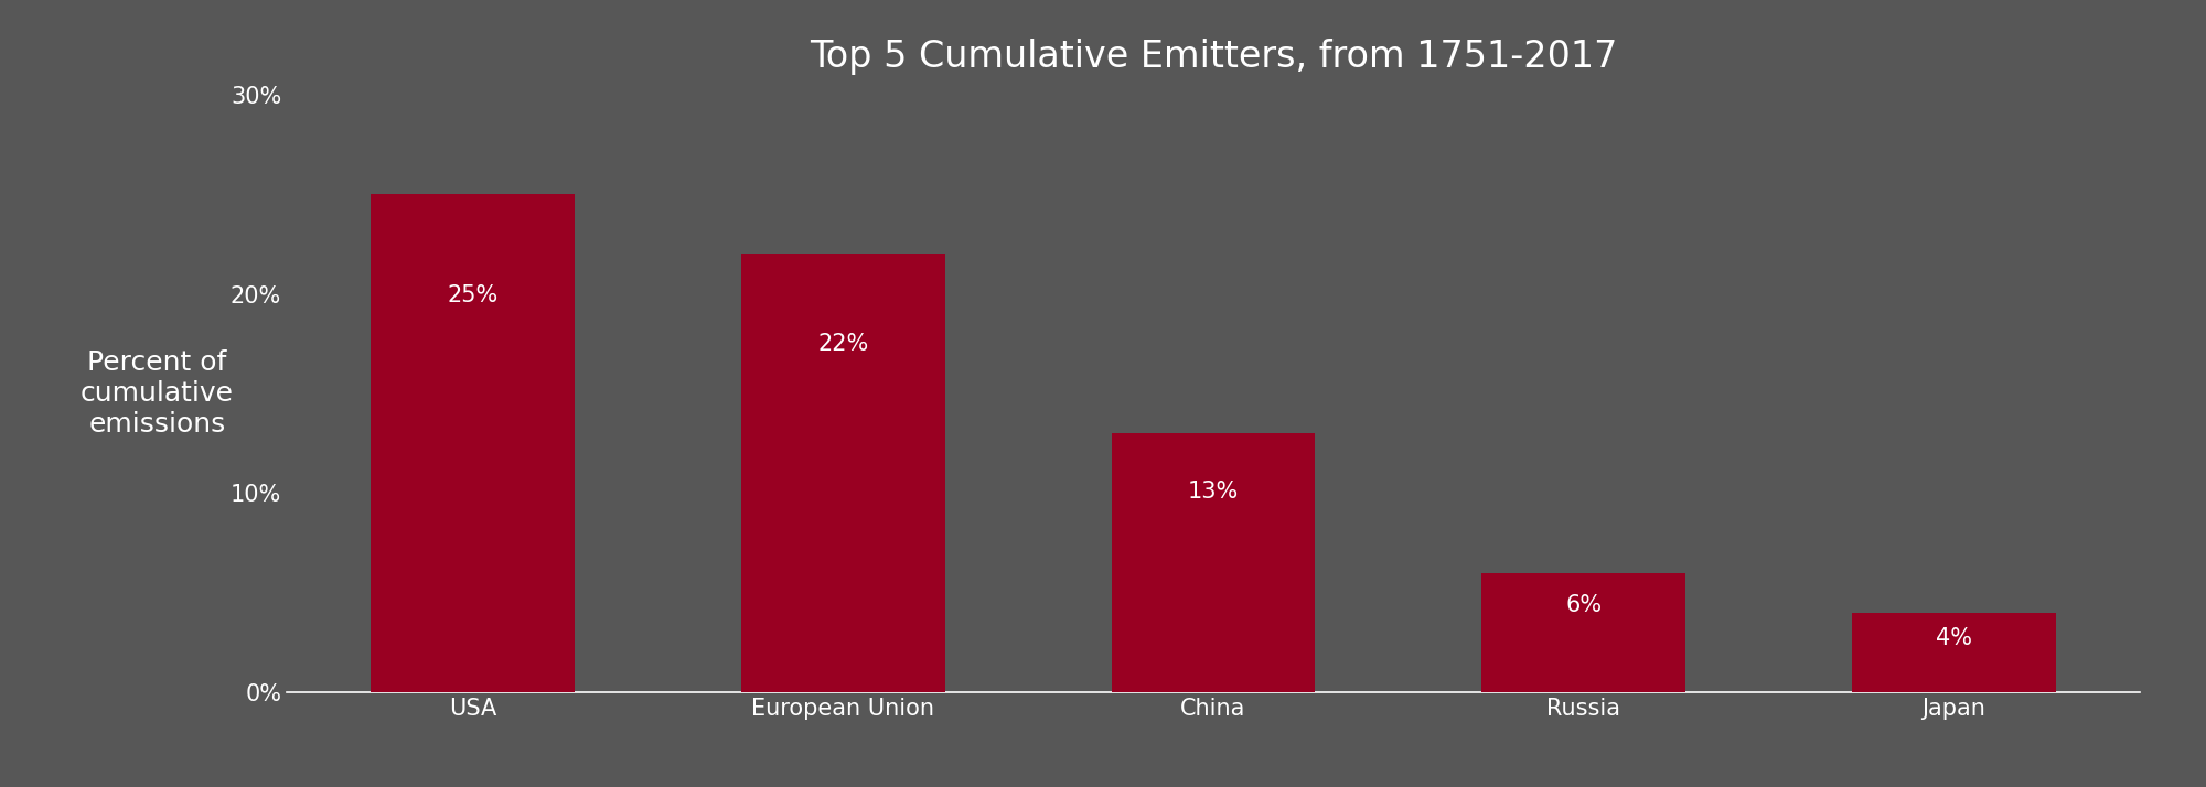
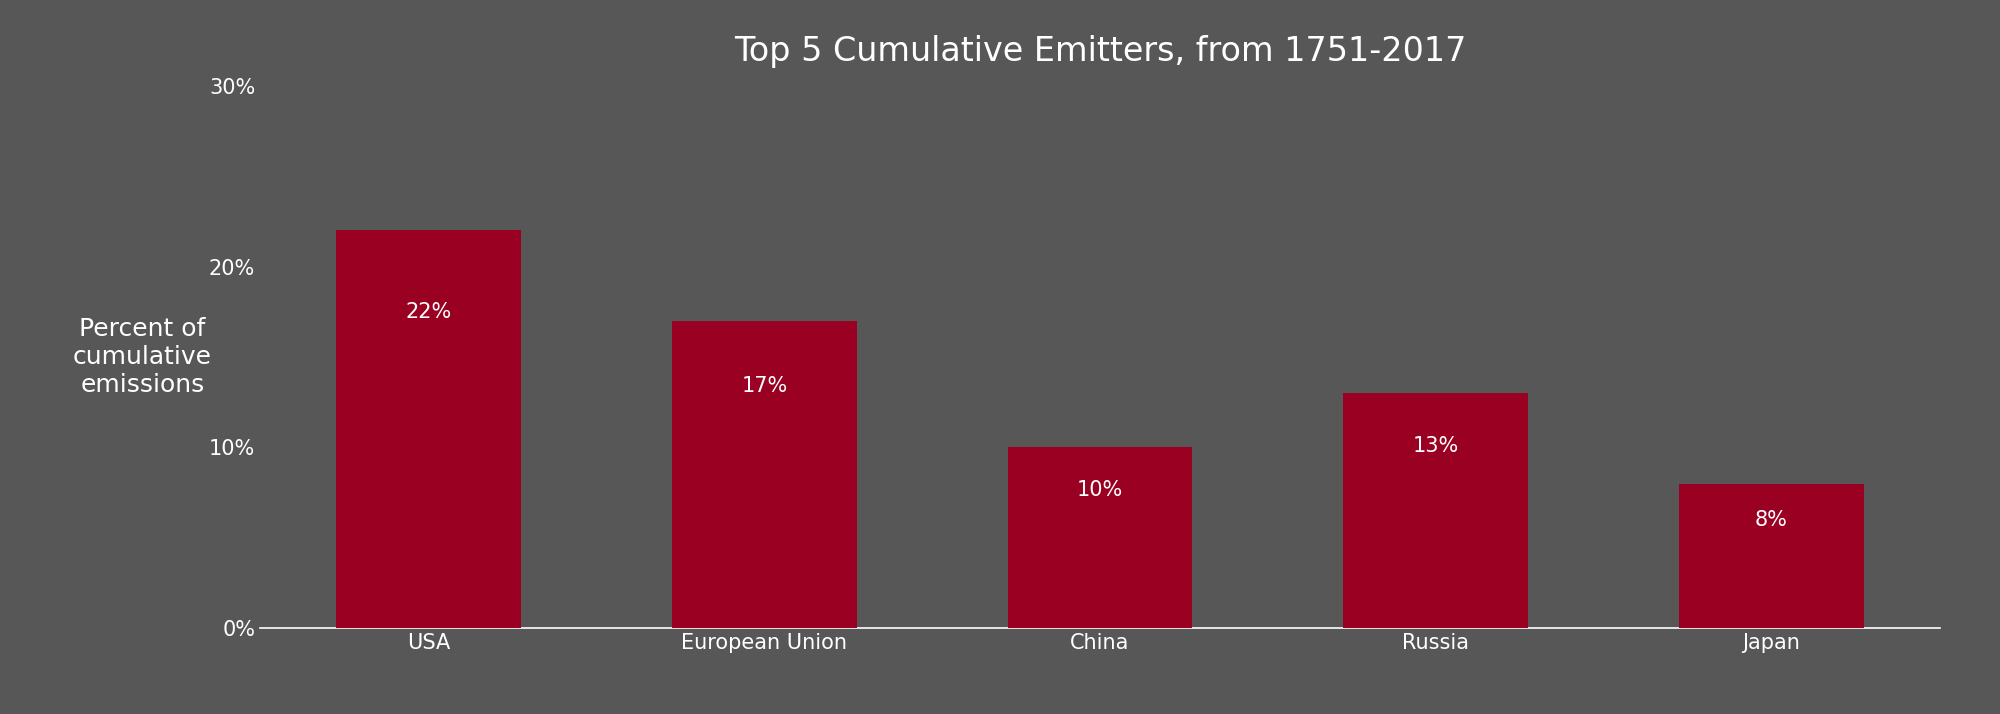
USA: 25% -> 22%
European Union: 22% -> 17%
China: 13% -> 10%
Russia: 6% -> 13%
Japan: 4% -> 8%
